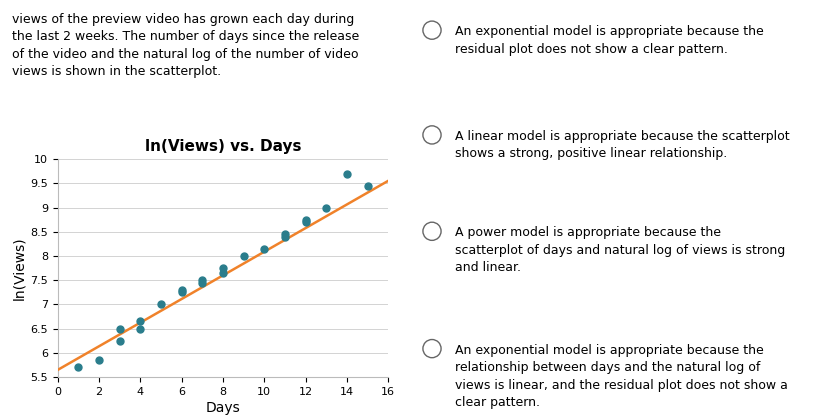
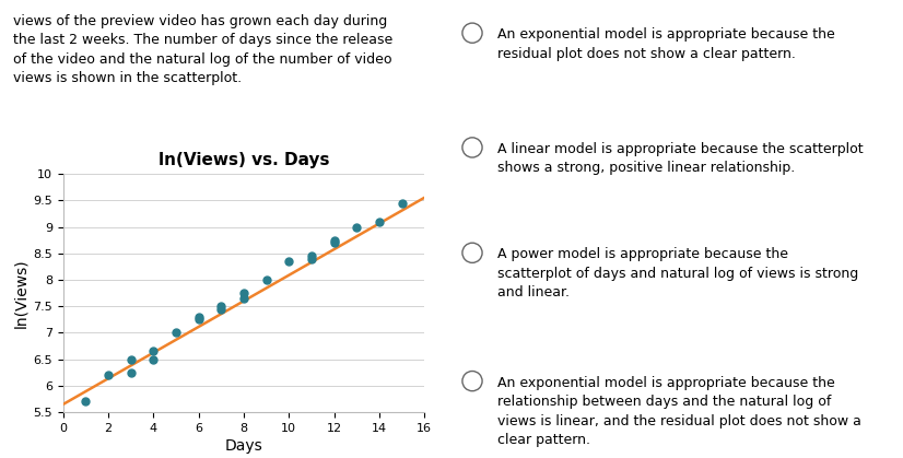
2: 5.85 -> 6.20
10: 8.15 -> 8.35
14: 9.70 -> 9.10
